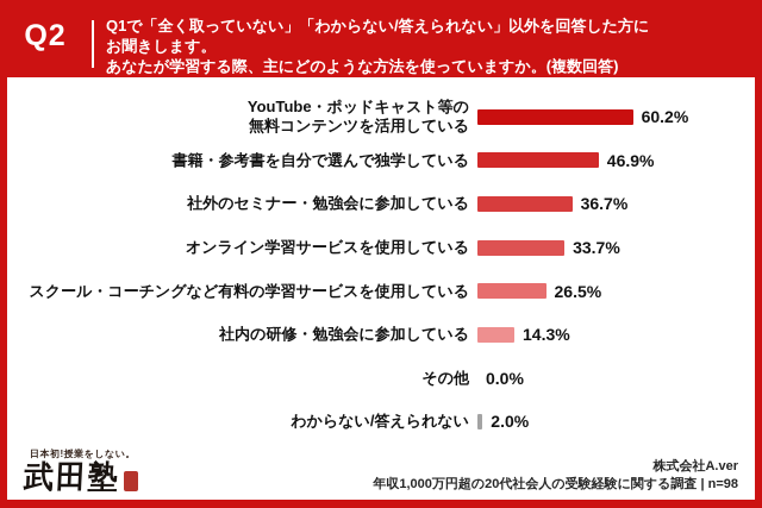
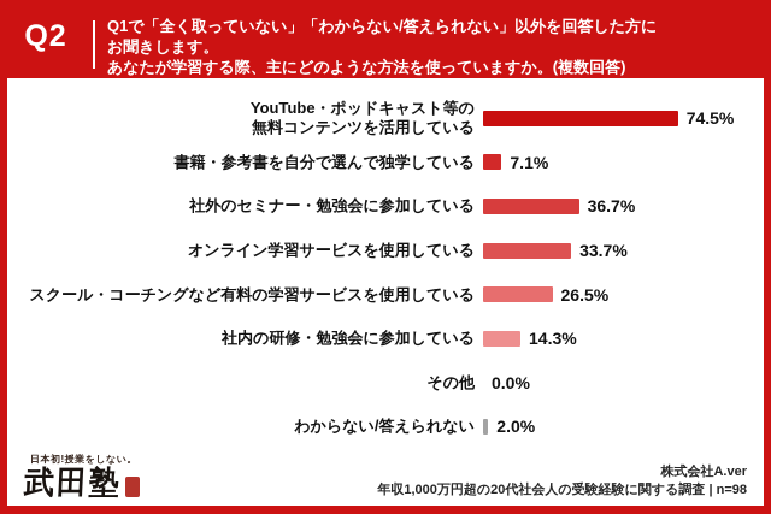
YouTube・ポッドキャスト等の 無料コンテンツを活用している: 60.2% -> 74.5%
書籍・参考書を自分で選んで独学している: 46.9% -> 7.1%
